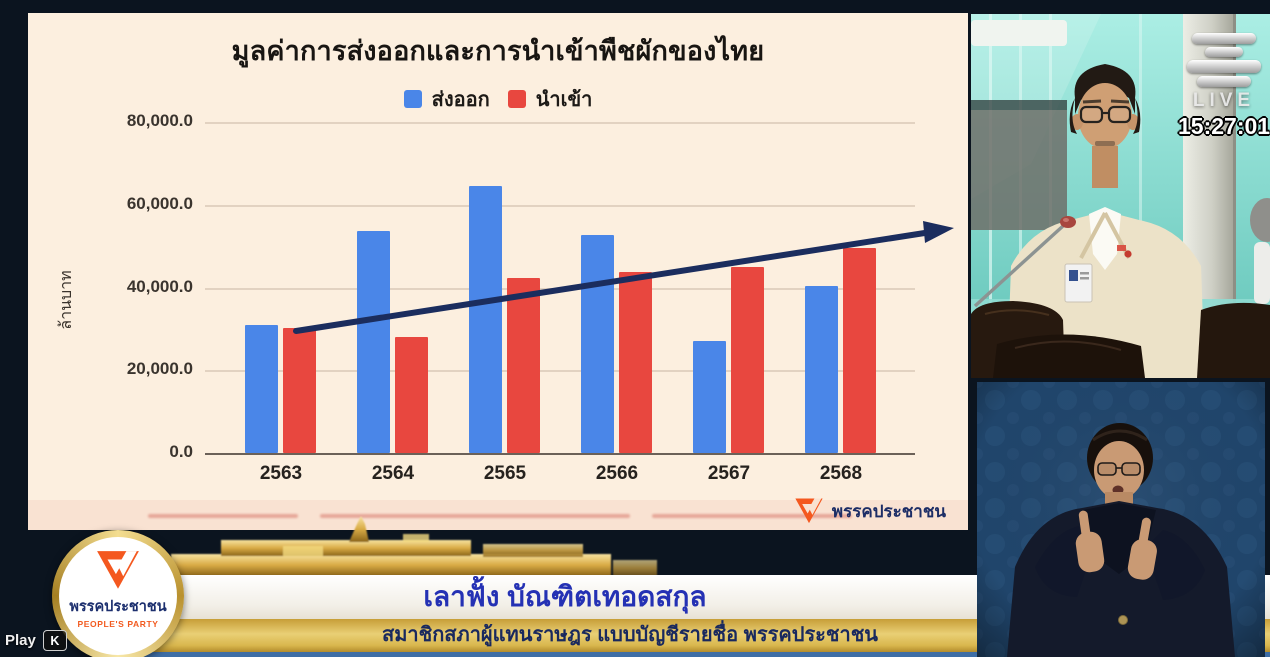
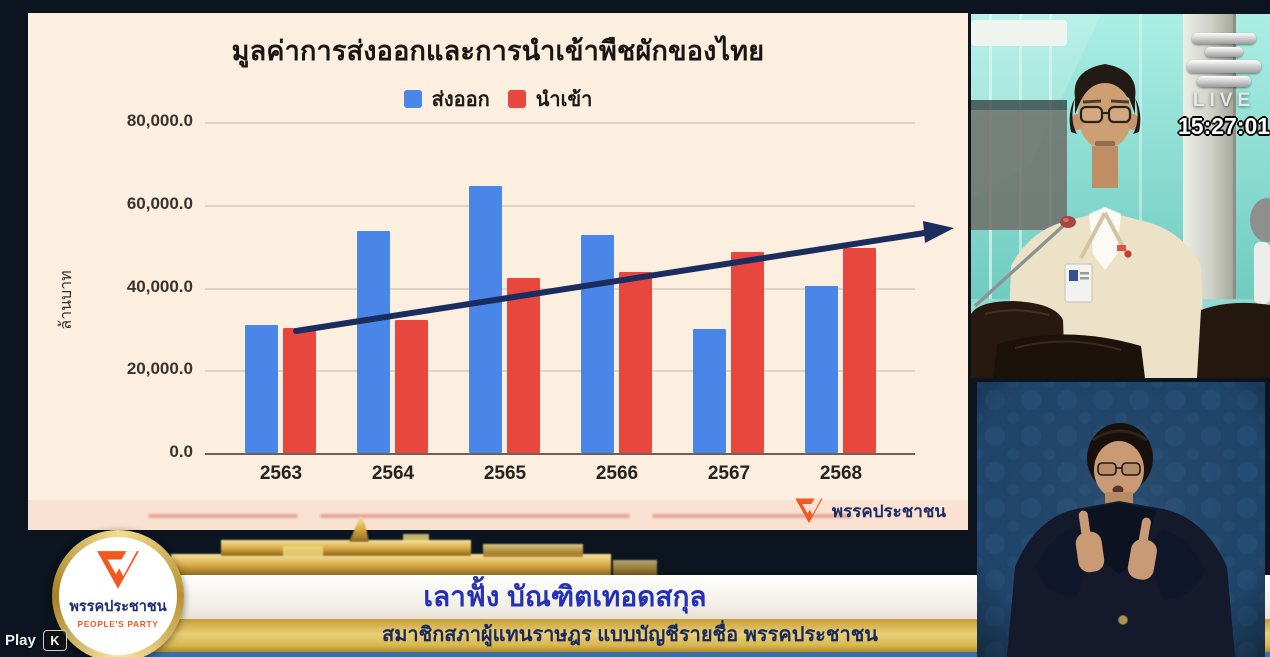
นำเข้า/2564: 28000 -> 32000
ส่งออก/2567: 27000 -> 30000
นำเข้า/2567: 45000 -> 49000
